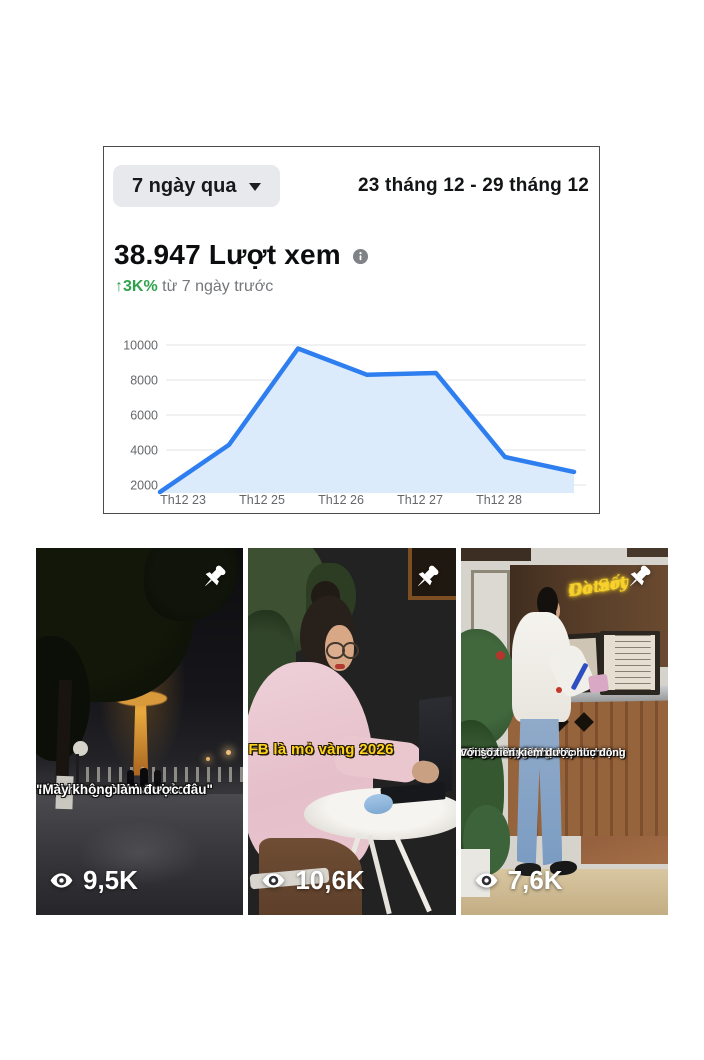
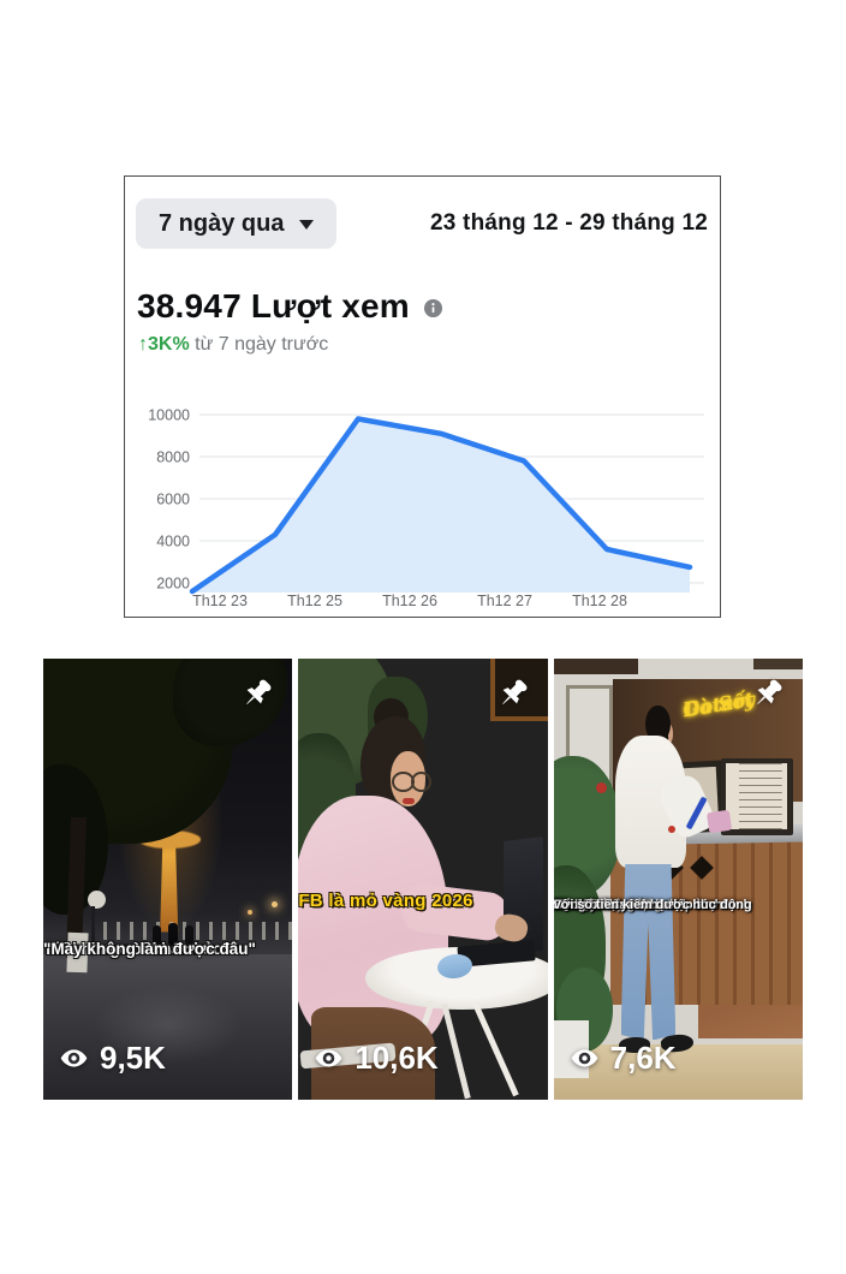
Th12 26: 8300 -> 9100
Th12 27: 8400 -> 7800
